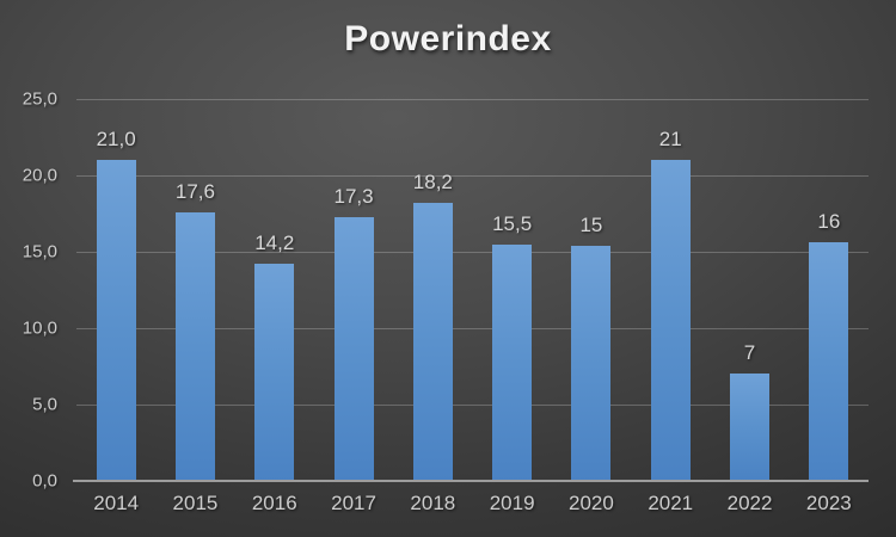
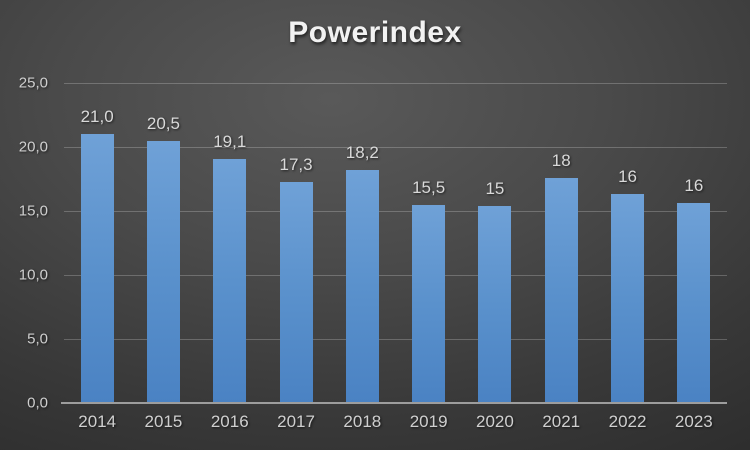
2015: 17,6 -> 20,5
2016: 14,2 -> 19,1
2021: 21 -> 18
2022: 7 -> 16
